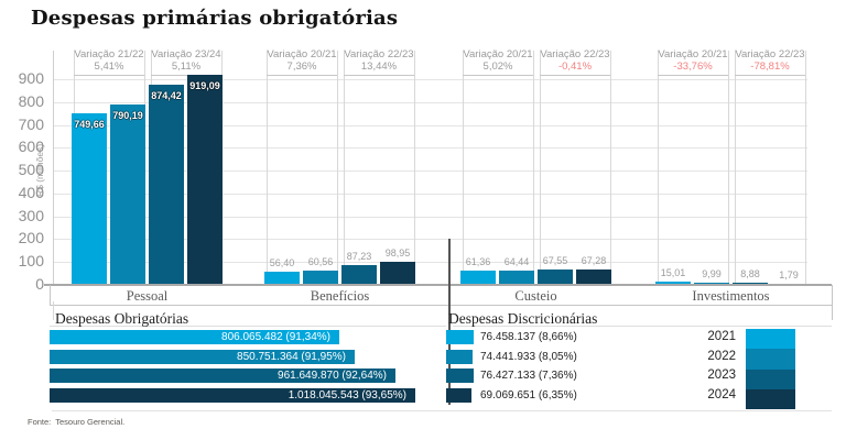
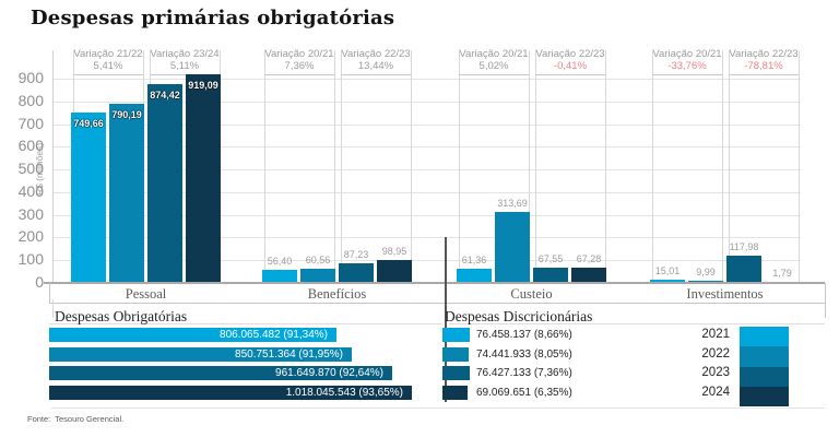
2022/Custeio: 64,44 -> 313,69
2023/Investimentos: 8,88 -> 117,98
